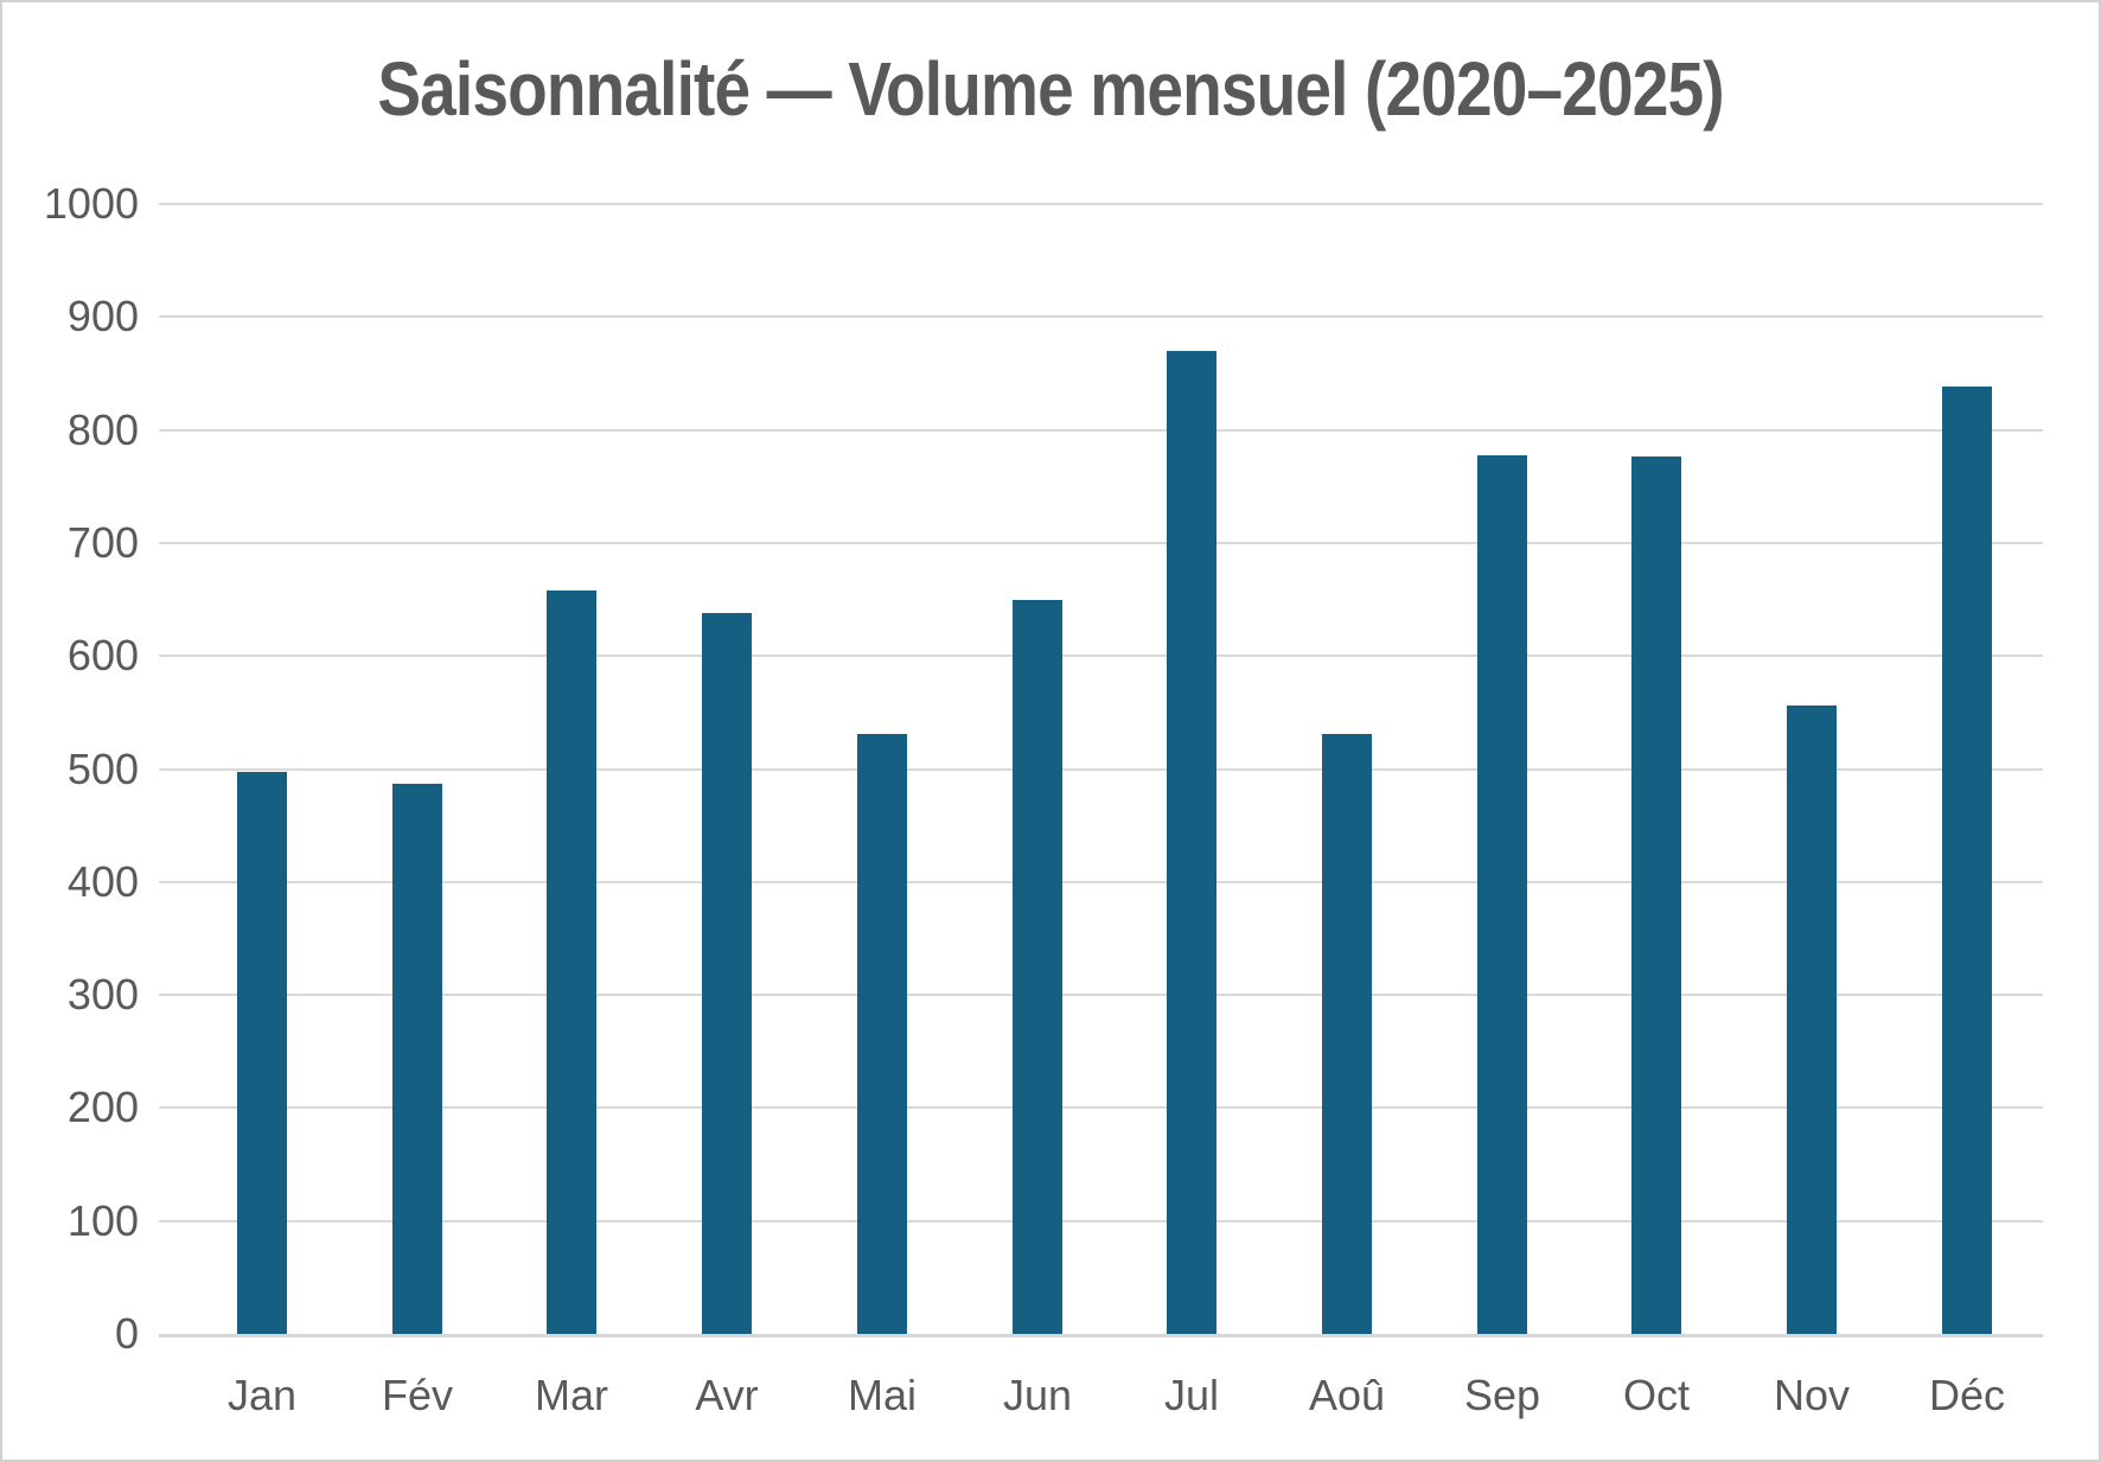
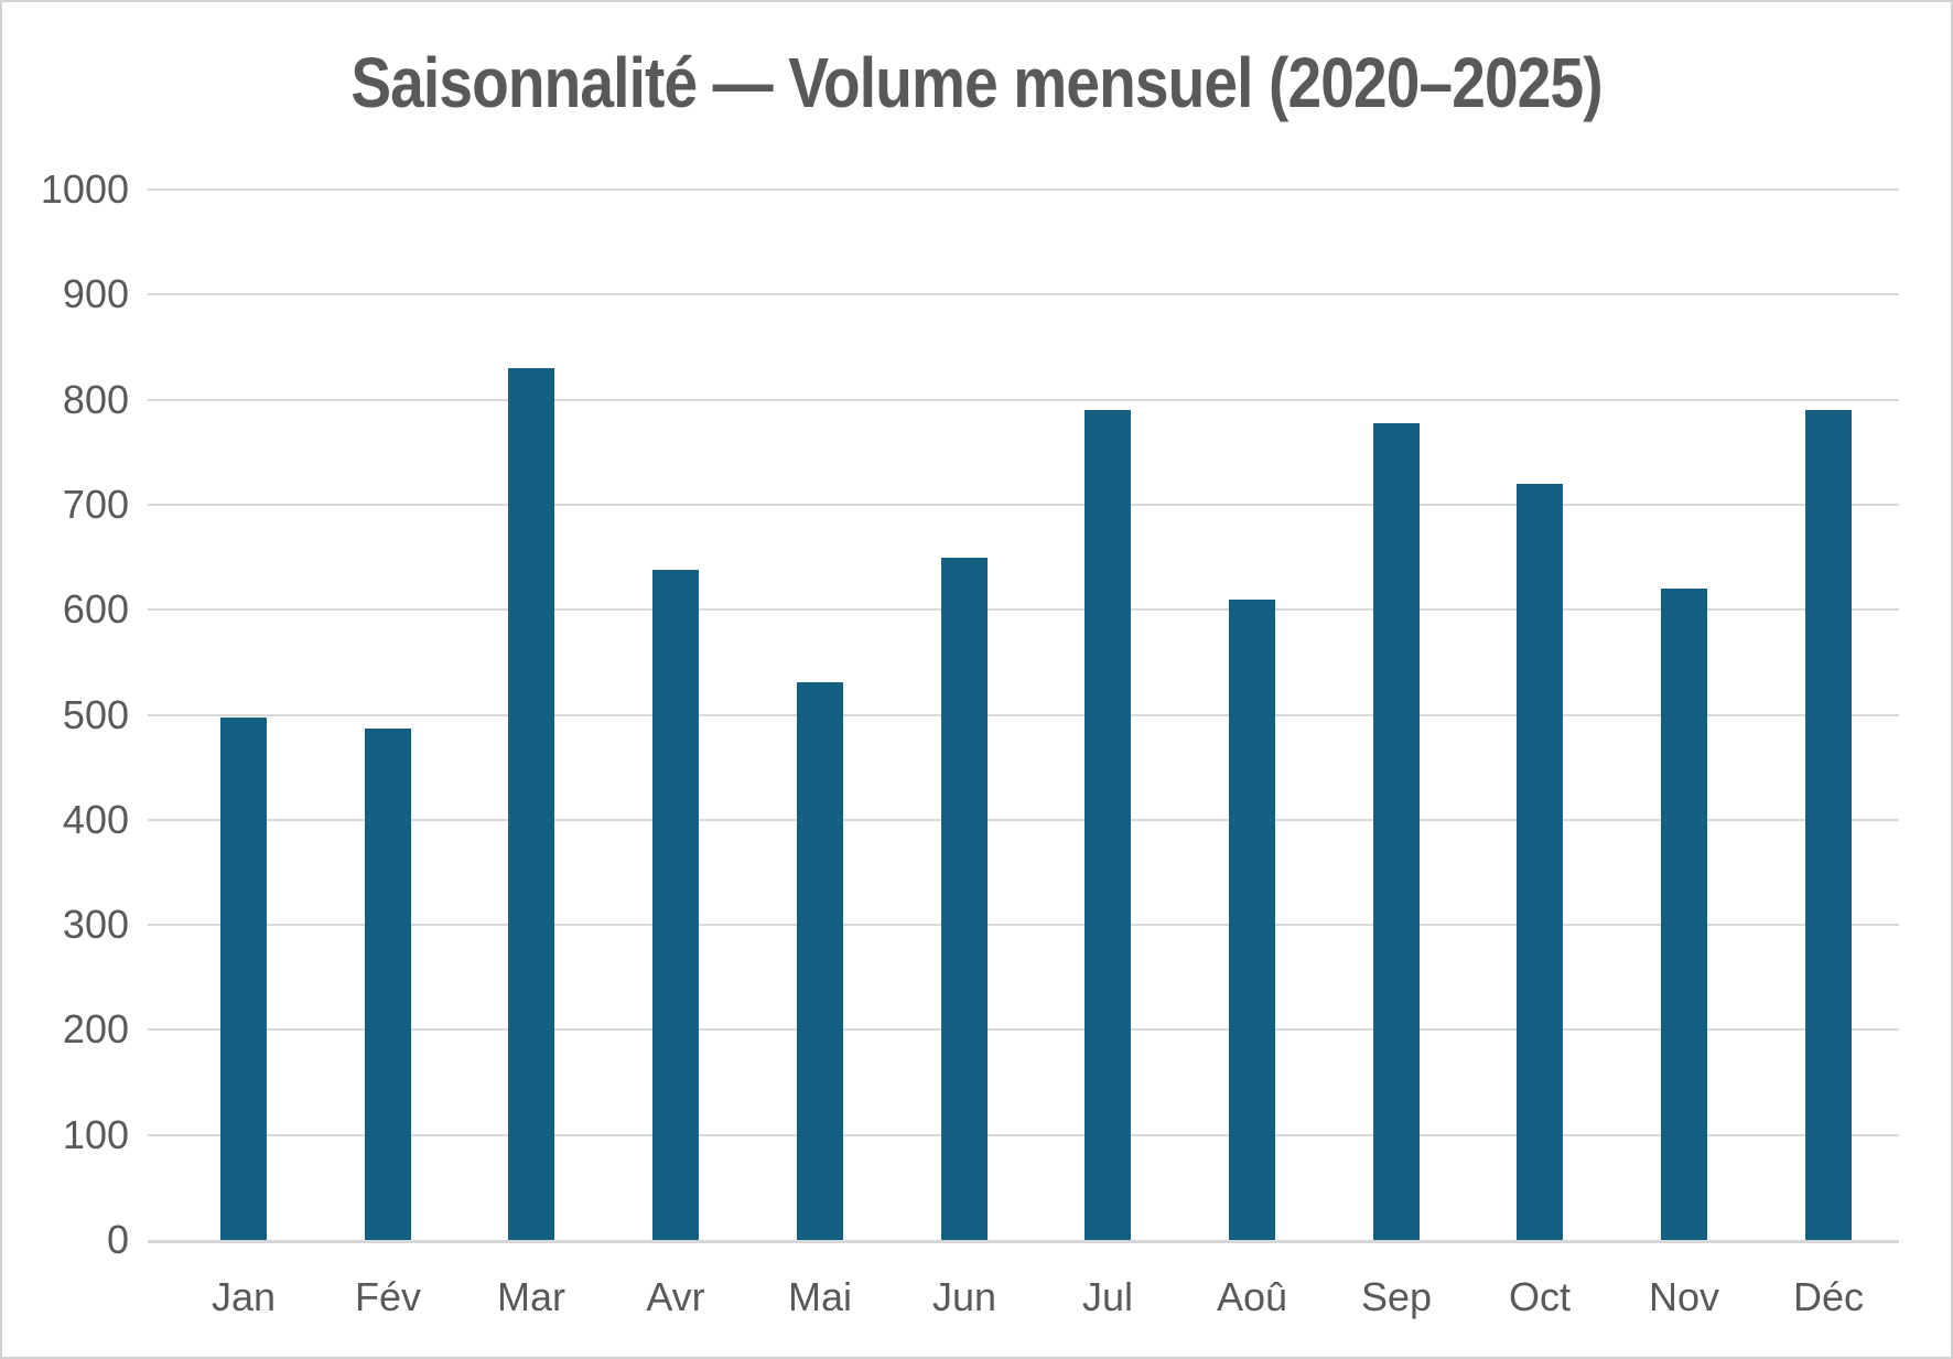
Mar: 660 -> 830
Jul: 870 -> 790
Aoû: 530 -> 610
Oct: 780 -> 720
Nov: 560 -> 620
Déc: 840 -> 790
